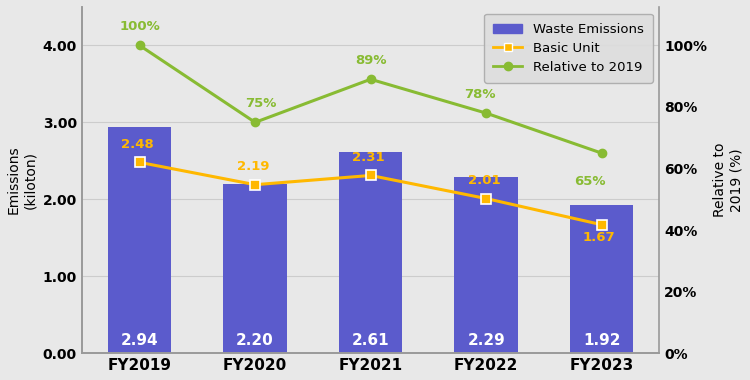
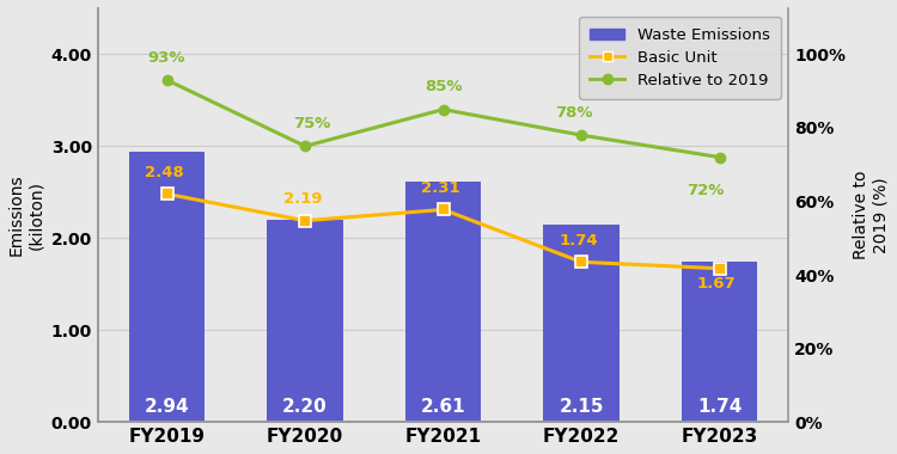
Relative to 2019/FY2019: 100% -> 93%
Relative to 2019/FY2021: 89% -> 85%
Waste Emissions/FY2022: 2.29 -> 2.15
Basic Unit/FY2022: 2.01 -> 1.74
Waste Emissions/FY2023: 1.92 -> 1.74
Relative to 2019/FY2023: 65% -> 72%
